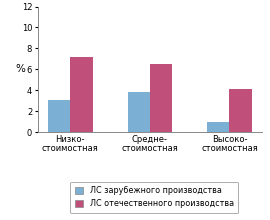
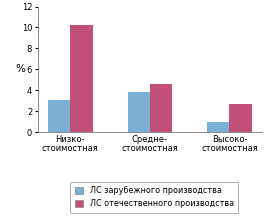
ЛС отечественного производства/Низко- стоимостная: 7.2 -> 10.2
ЛС отечественного производства/Средне- стоимостная: 6.5 -> 4.6
ЛС отечественного производства/Высоко- стоимостная: 4.1 -> 2.7
